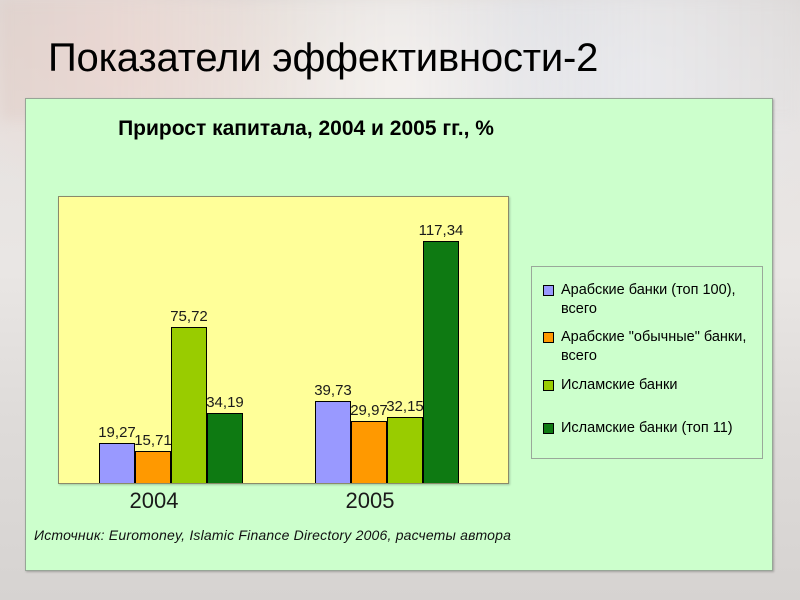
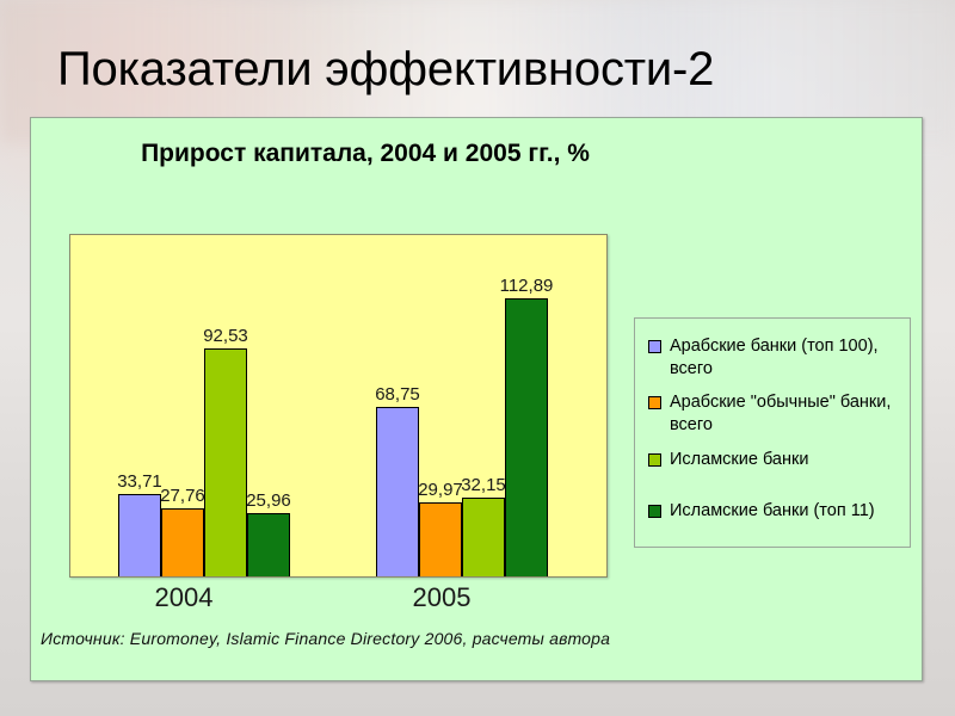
Арабские банки (топ 100), всего/2004: 19,27 -> 33,71
Арабские "обычные" банки, всего/2004: 15,71 -> 27,76
Исламские банки/2004: 75,72 -> 92,53
Исламские банки (топ 11)/2004: 34,19 -> 25,96
Арабские банки (топ 100), всего/2005: 39,73 -> 68,75
Исламские банки (топ 11)/2005: 117,34 -> 112,89
